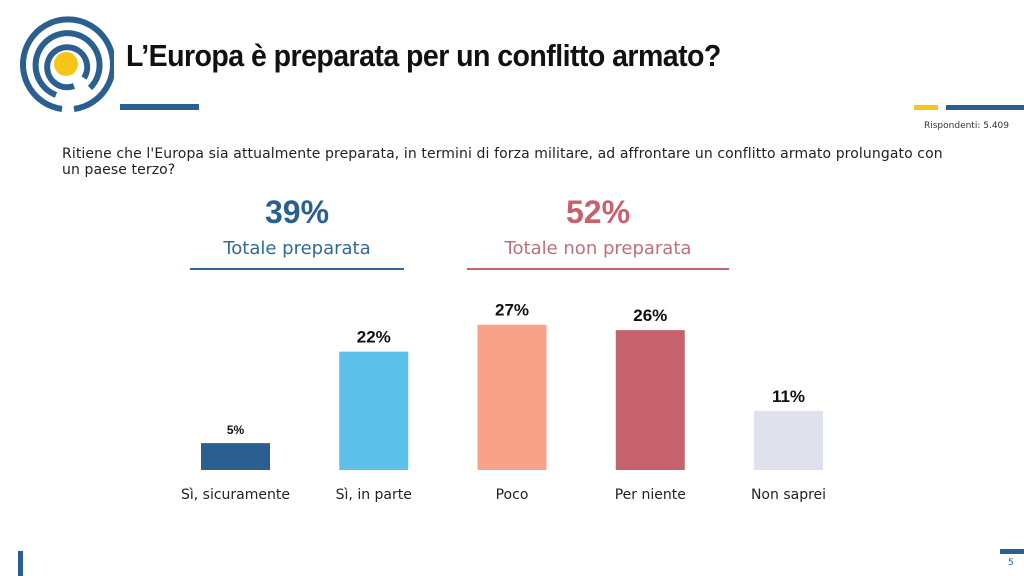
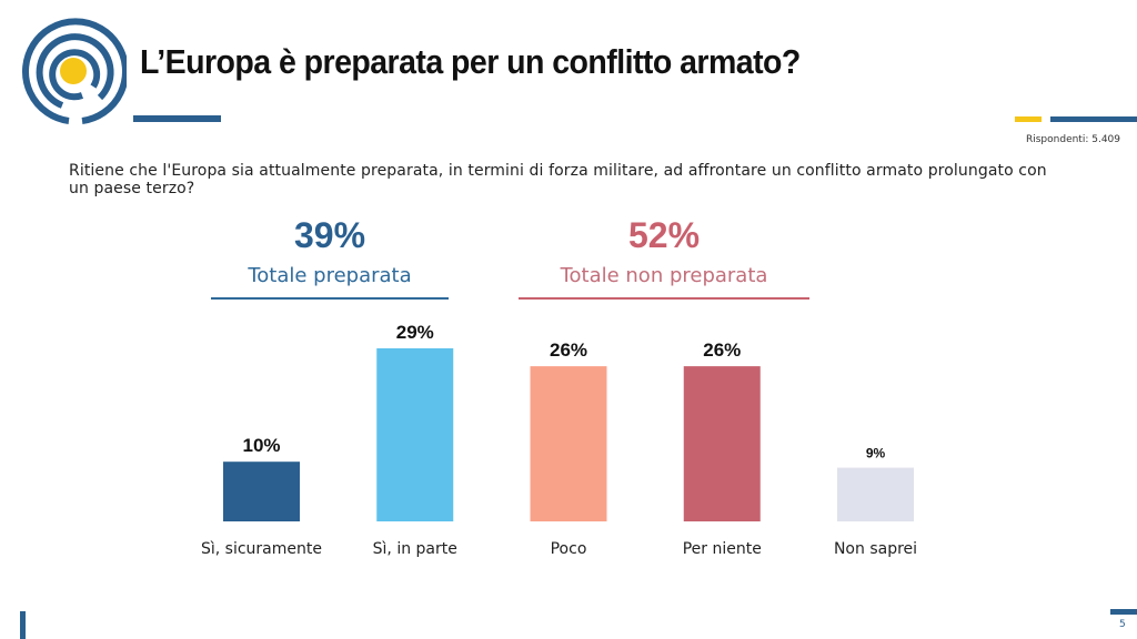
Sì, sicuramente: 5% -> 10%
Sì, in parte: 22% -> 29%
Poco: 27% -> 26%
Non saprei: 11% -> 9%
